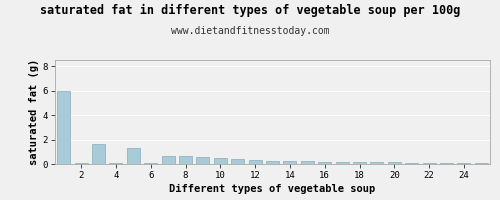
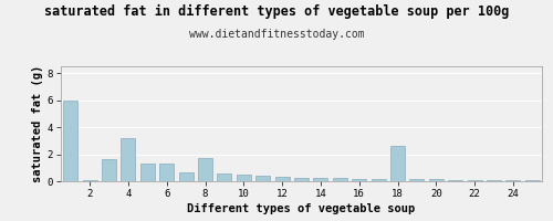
4: 0.1 -> 3.2
6: 0.1 -> 1.3
8: 0.7 -> 1.7
18: 0.2 -> 2.6
